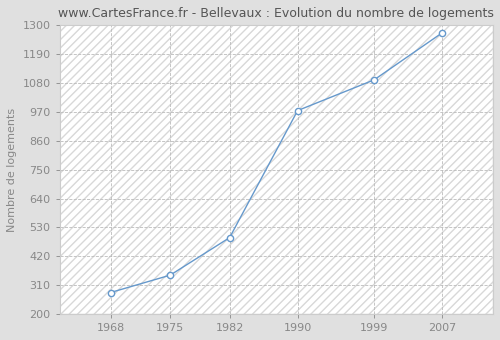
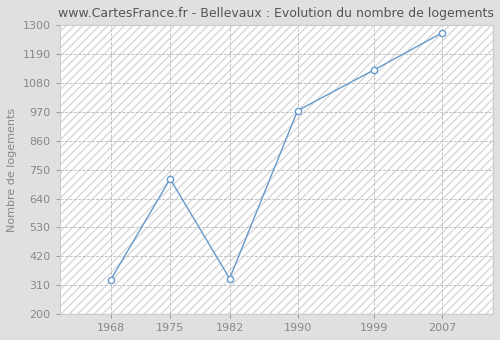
1968: 282 -> 330
1975: 348 -> 715
1982: 491 -> 335
1999: 1092 -> 1130
